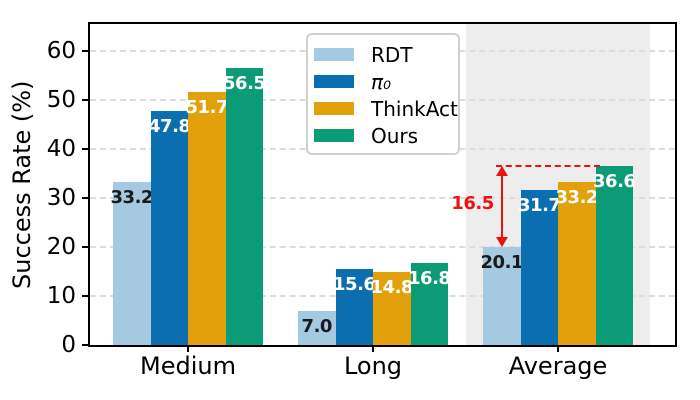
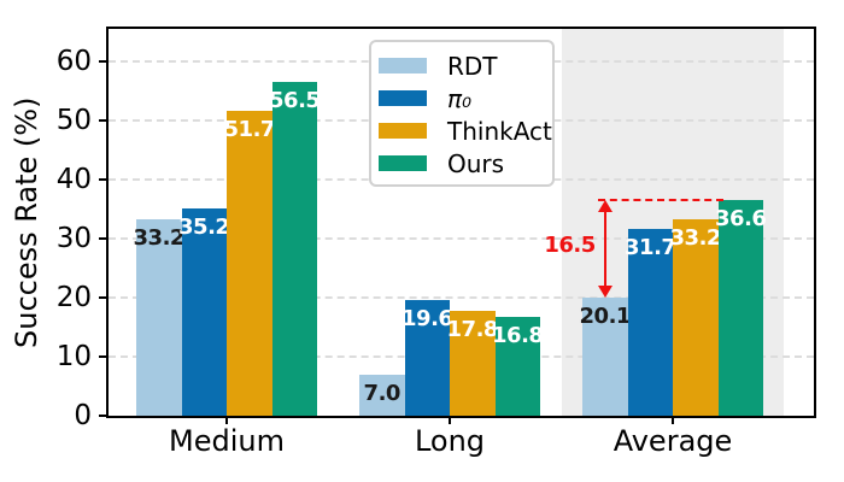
π₀/Medium: 47.8 -> 35.2
π₀/Long: 15.6 -> 19.6
ThinkAct/Long: 14.8 -> 17.8
